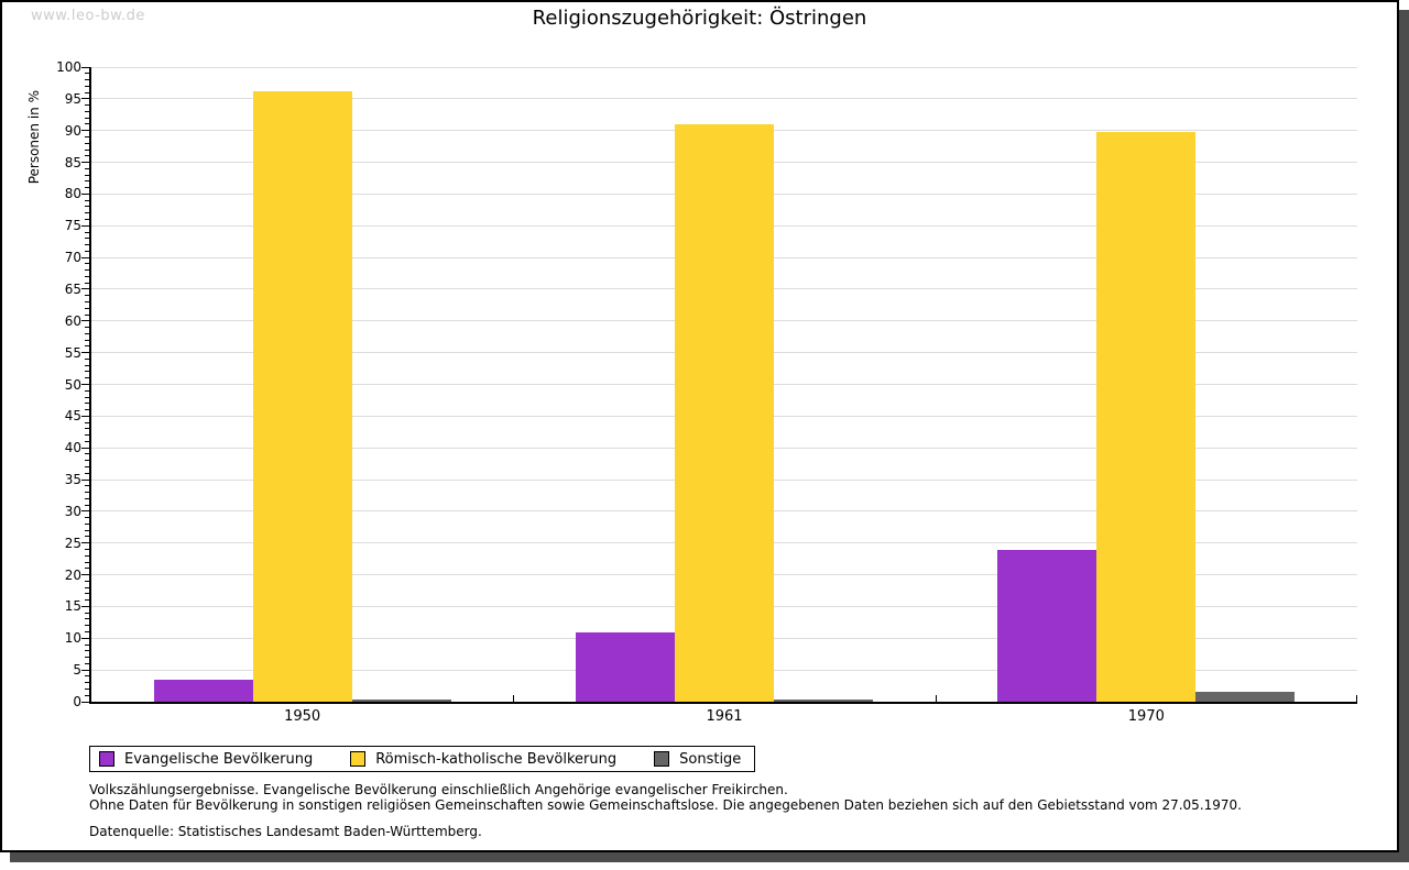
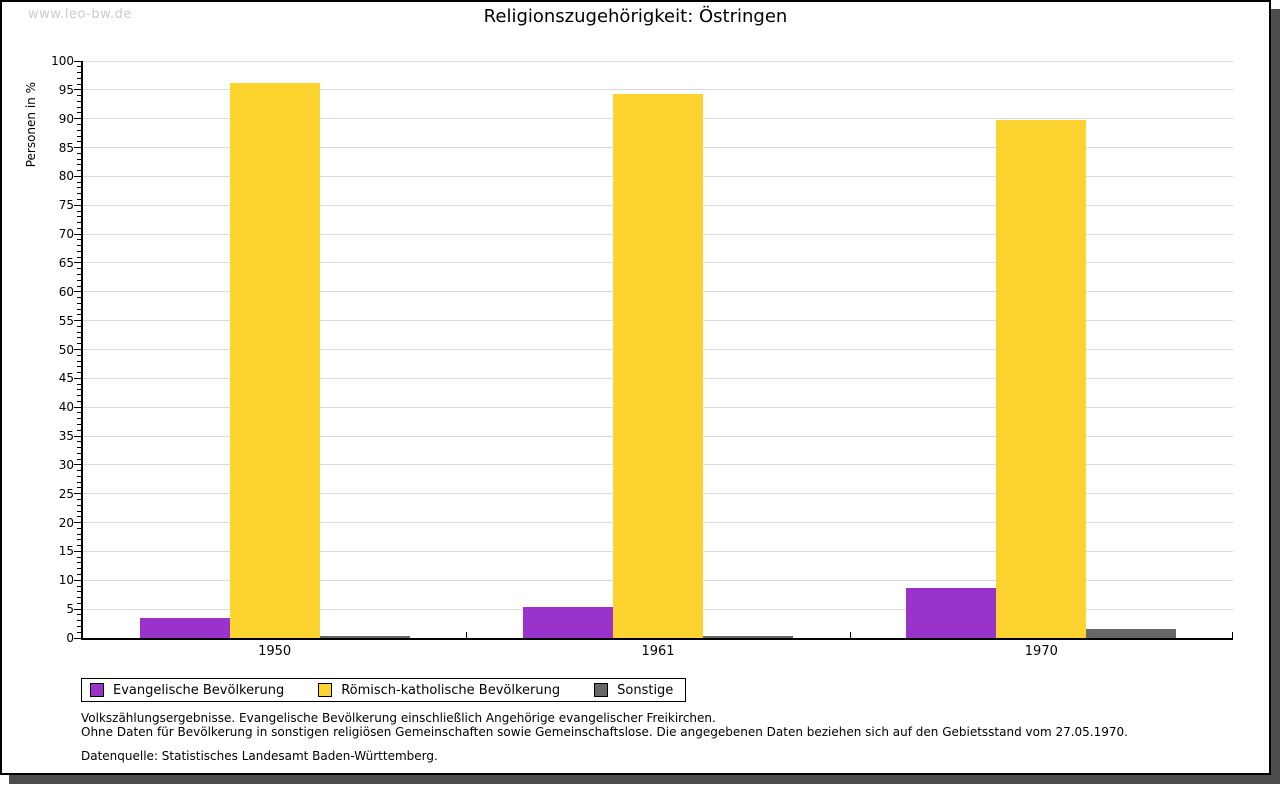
Evangelische Bevölkerung/1961: 11 -> 5
Römisch-katholische Bevölkerung/1961: 91 -> 94
Evangelische Bevölkerung/1970: 24 -> 9
